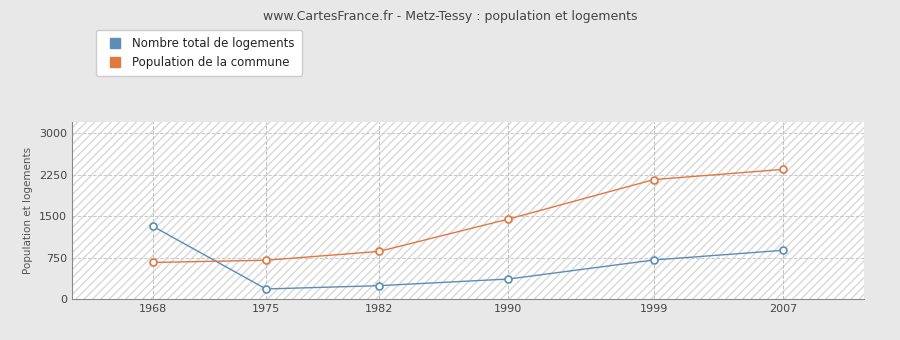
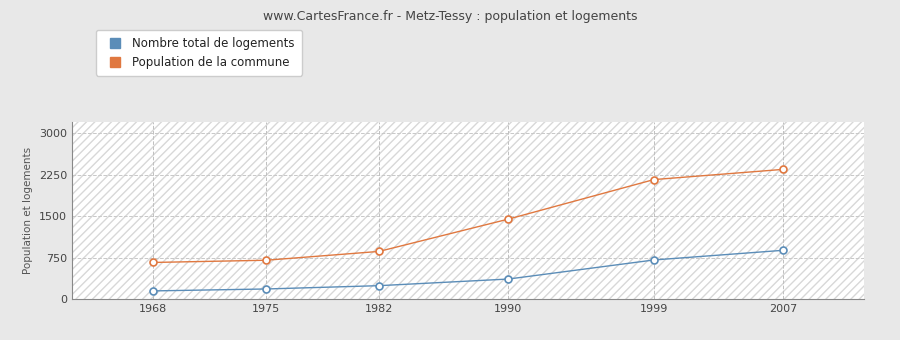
Nombre total de logements/1968: 1320 -> 150
